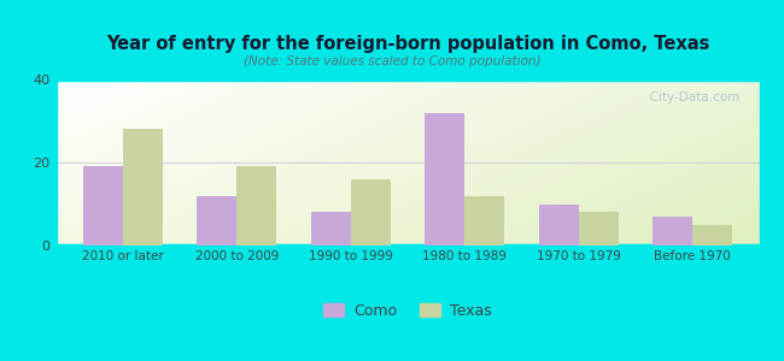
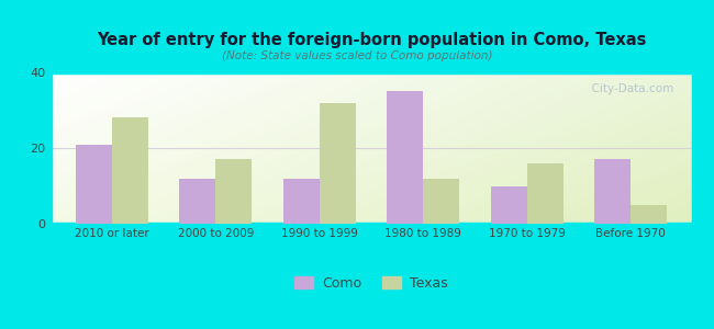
Como/2010 or later: 19 -> 21
Texas/2000 to 2009: 19 -> 17
Como/1990 to 1999: 8 -> 12
Texas/1990 to 1999: 16 -> 32
Como/1980 to 1989: 32 -> 35
Texas/1970 to 1979: 8 -> 16
Como/Before 1970: 7 -> 17
